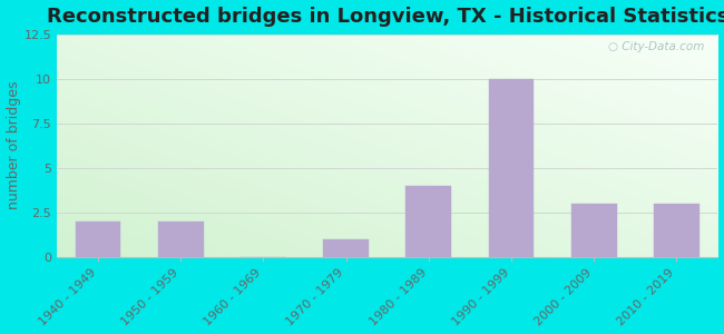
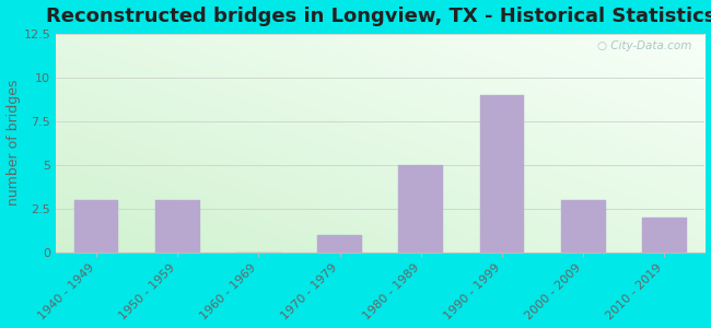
1940 - 1949: 2 -> 3
1950 - 1959: 2 -> 3
1980 - 1989: 4 -> 5
1990 - 1999: 10 -> 9
2010 - 2019: 3 -> 2
